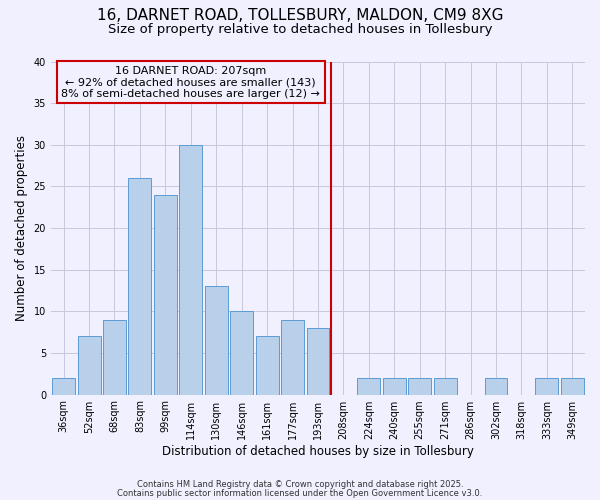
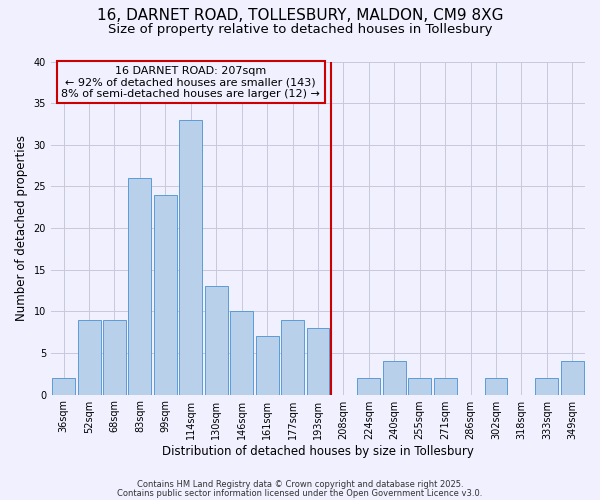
52sqm: 7 -> 9
114sqm: 30 -> 33
240sqm: 2 -> 4
349sqm: 2 -> 4
